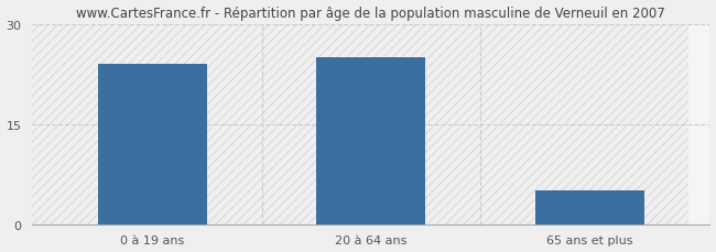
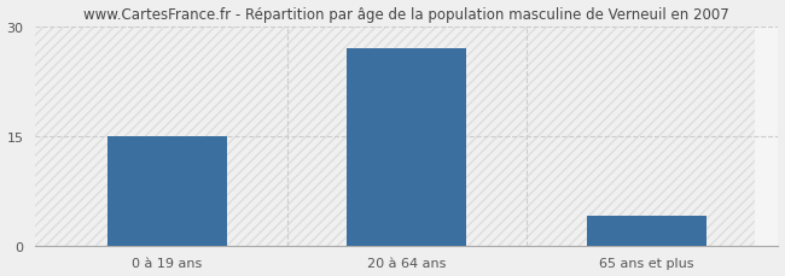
0 à 19 ans: 24 -> 15
20 à 64 ans: 25 -> 27
65 ans et plus: 5 -> 4
